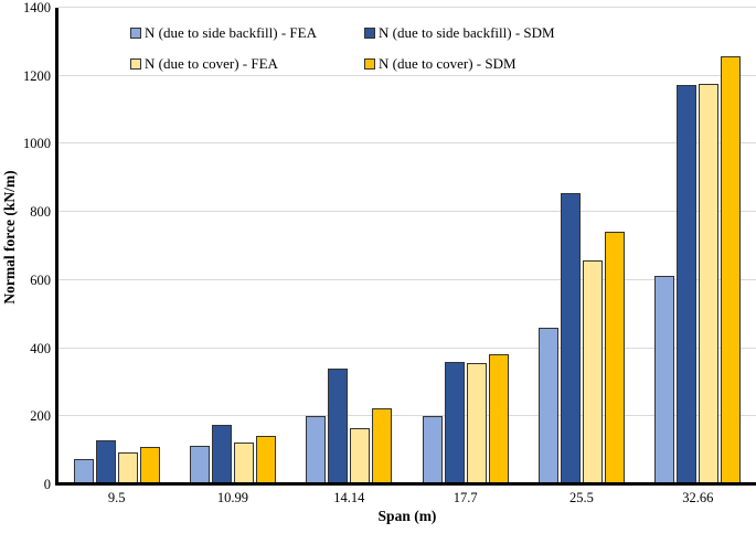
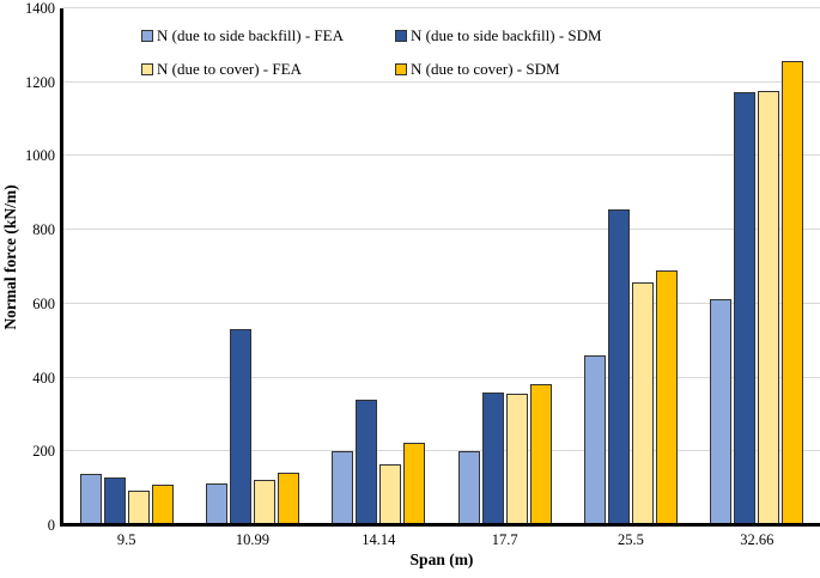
N (due to side backfill) - FEA/9.5: 80 -> 140
N (due to side backfill) - SDM/10.99: 180 -> 530
N (due to cover) - SDM/25.5: 740 -> 690
